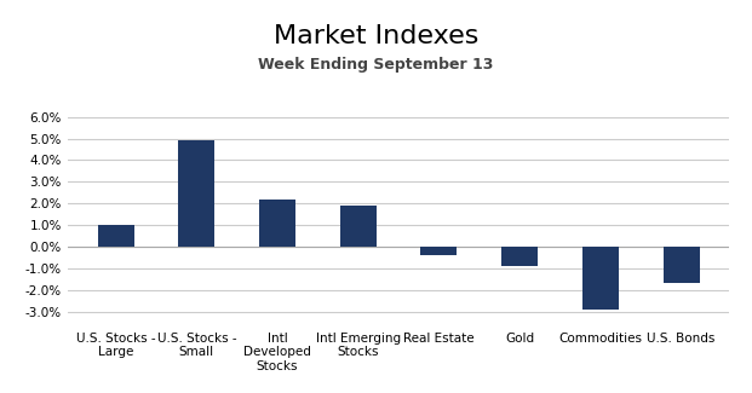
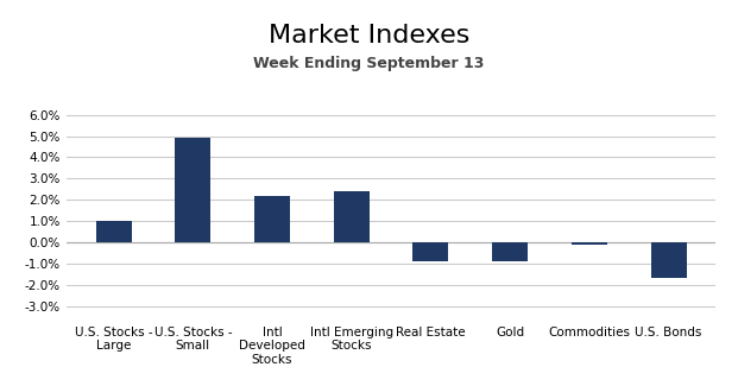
Intl Emerging Stocks: 1.9% -> 2.4%
Real Estate: -0.4% -> -0.9%
Commodities: -2.9% -> -0.1%
